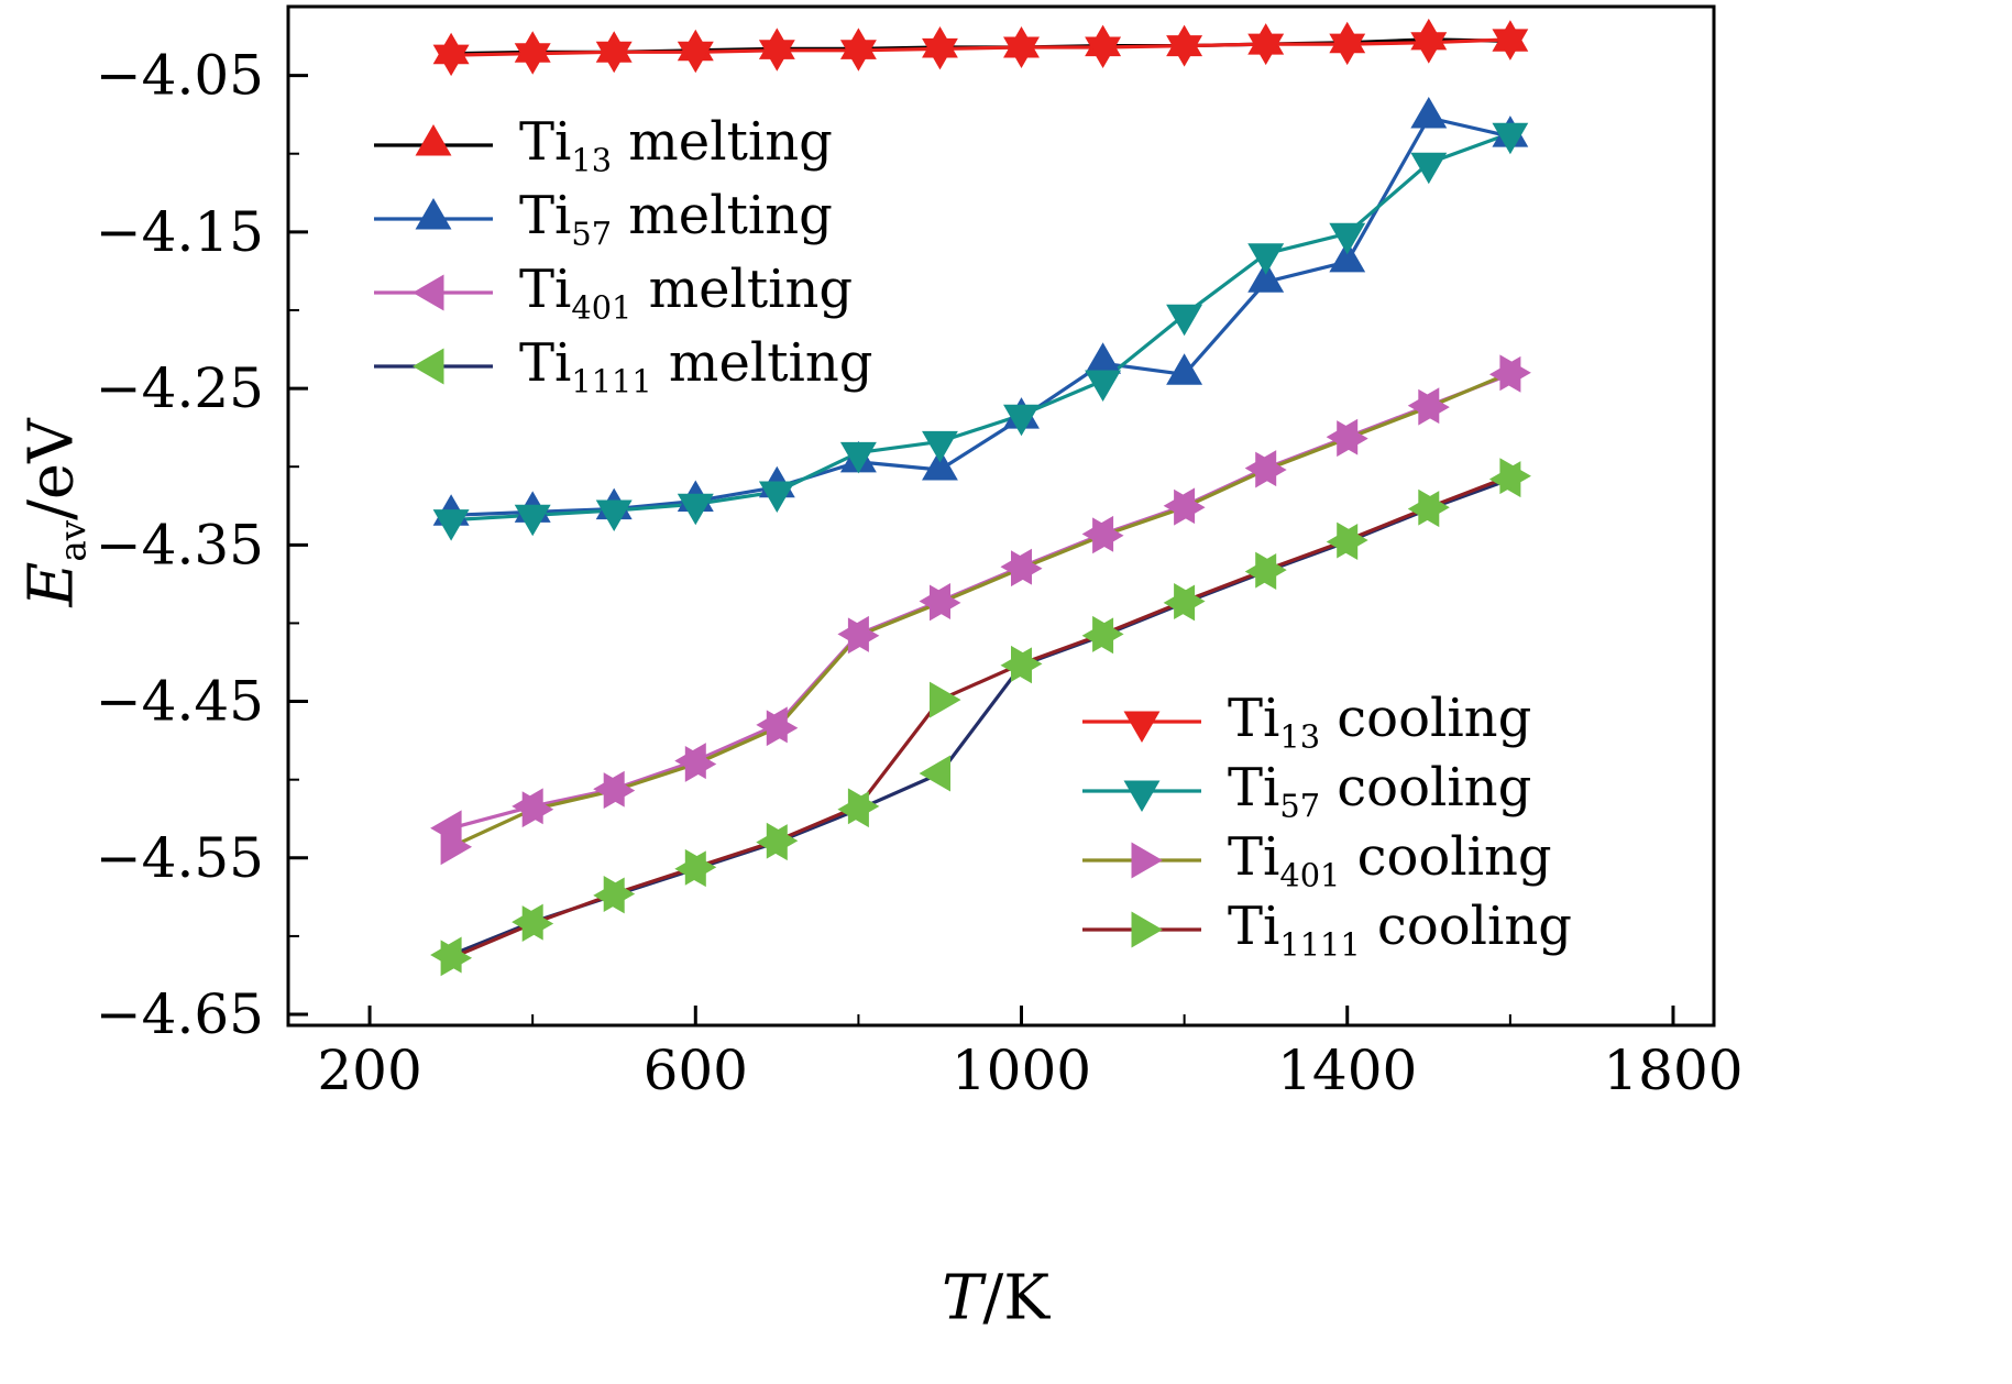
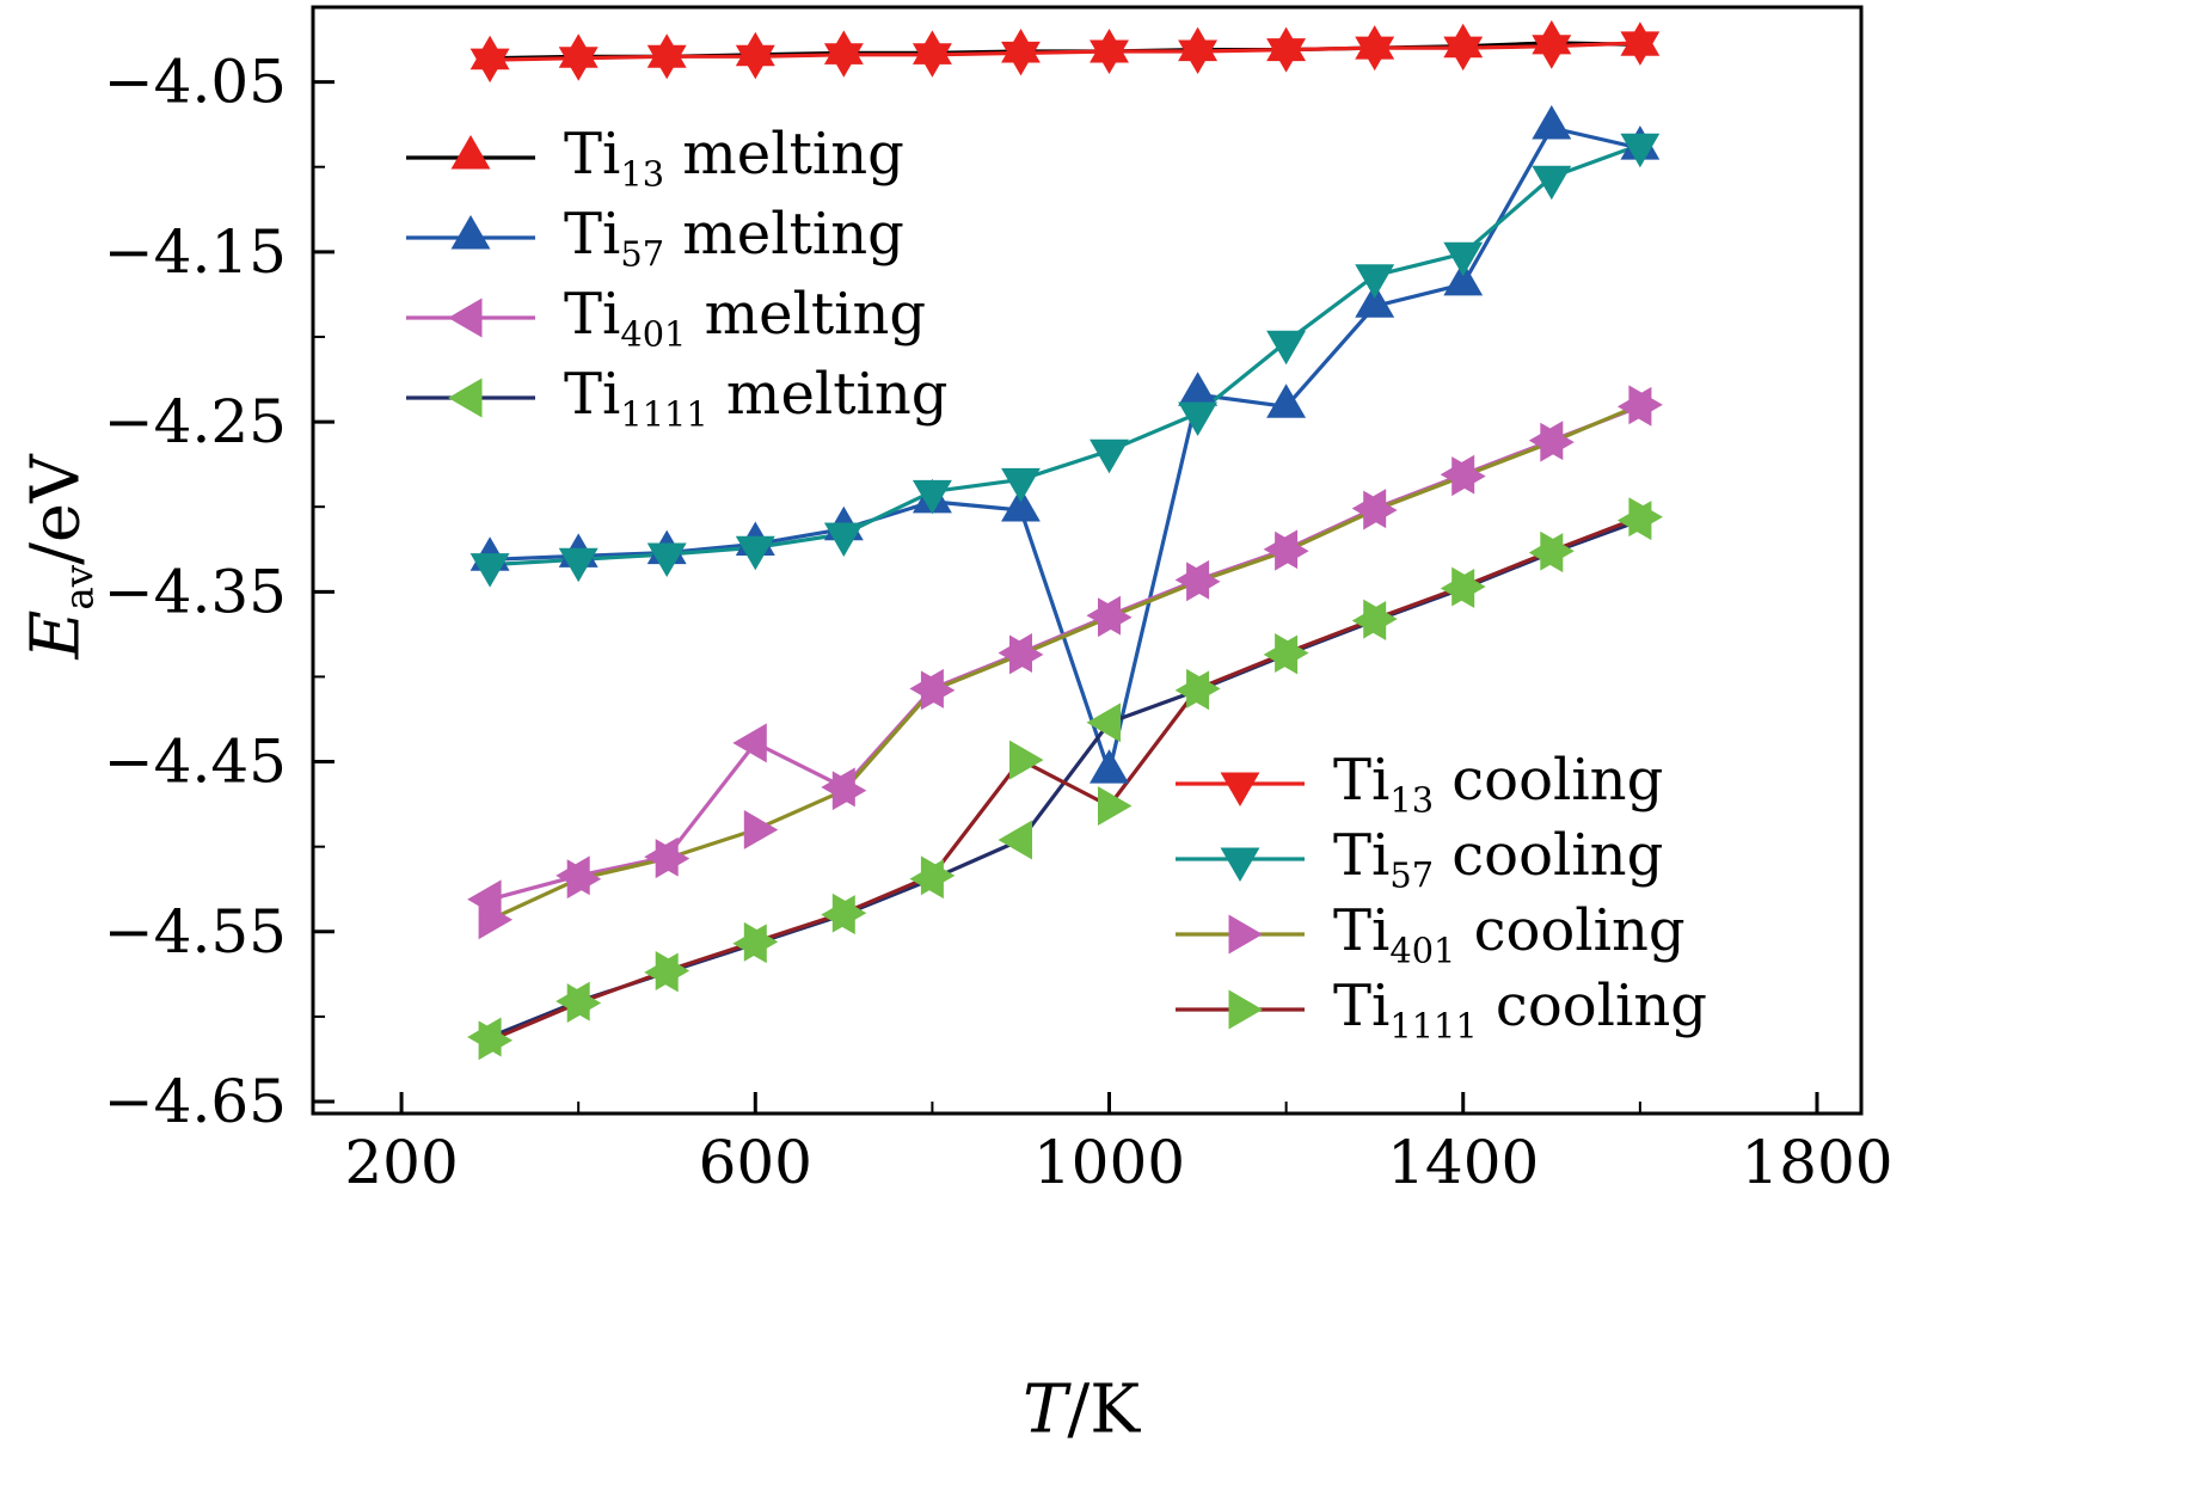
Ti401 melting/600: -4.488 -> -4.439
Ti57 melting/1000: -4.269 -> -4.456
Ti1111 cooling/1000: -4.426 -> -4.476
